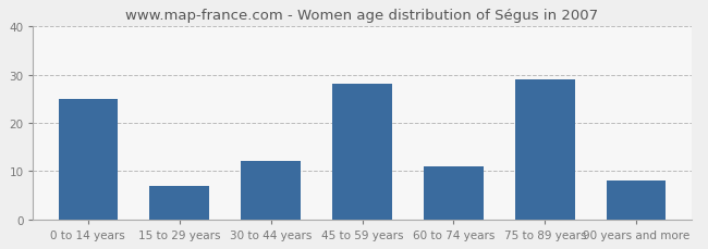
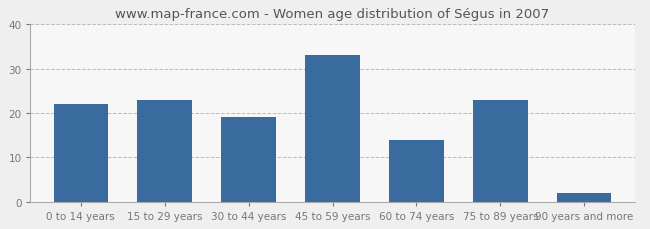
0 to 14 years: 25 -> 22
15 to 29 years: 7 -> 23
30 to 44 years: 12 -> 19
45 to 59 years: 28 -> 33
60 to 74 years: 11 -> 14
75 to 89 years: 29 -> 23
90 years and more: 8 -> 2
